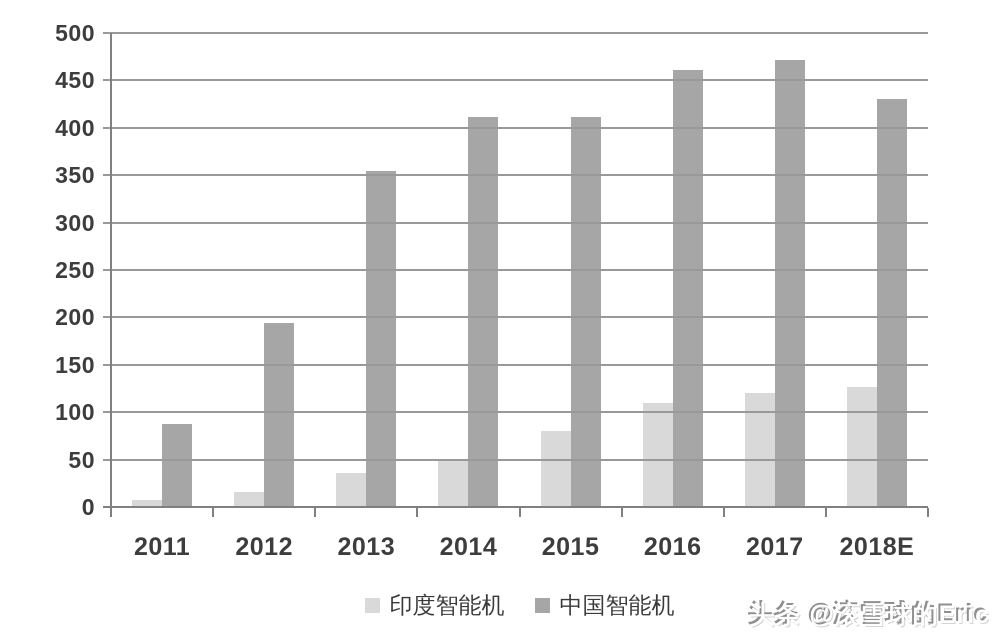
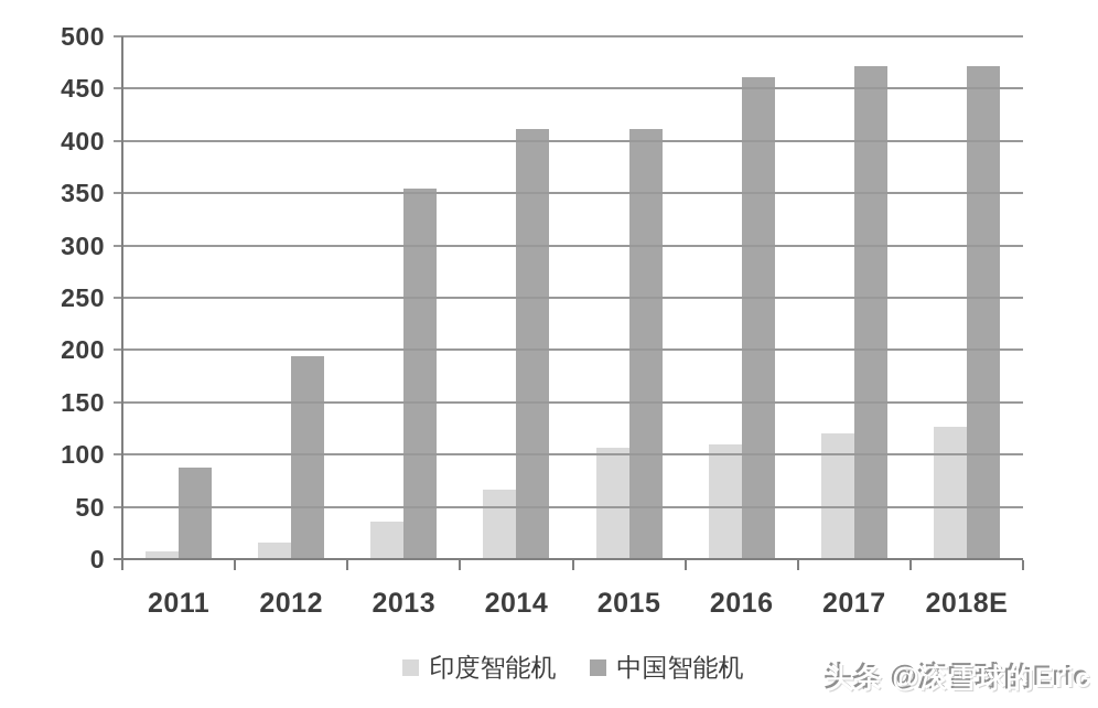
印度智能机/2014: 50 -> 70
印度智能机/2015: 80 -> 110
中国智能机/2018E: 430 -> 470
